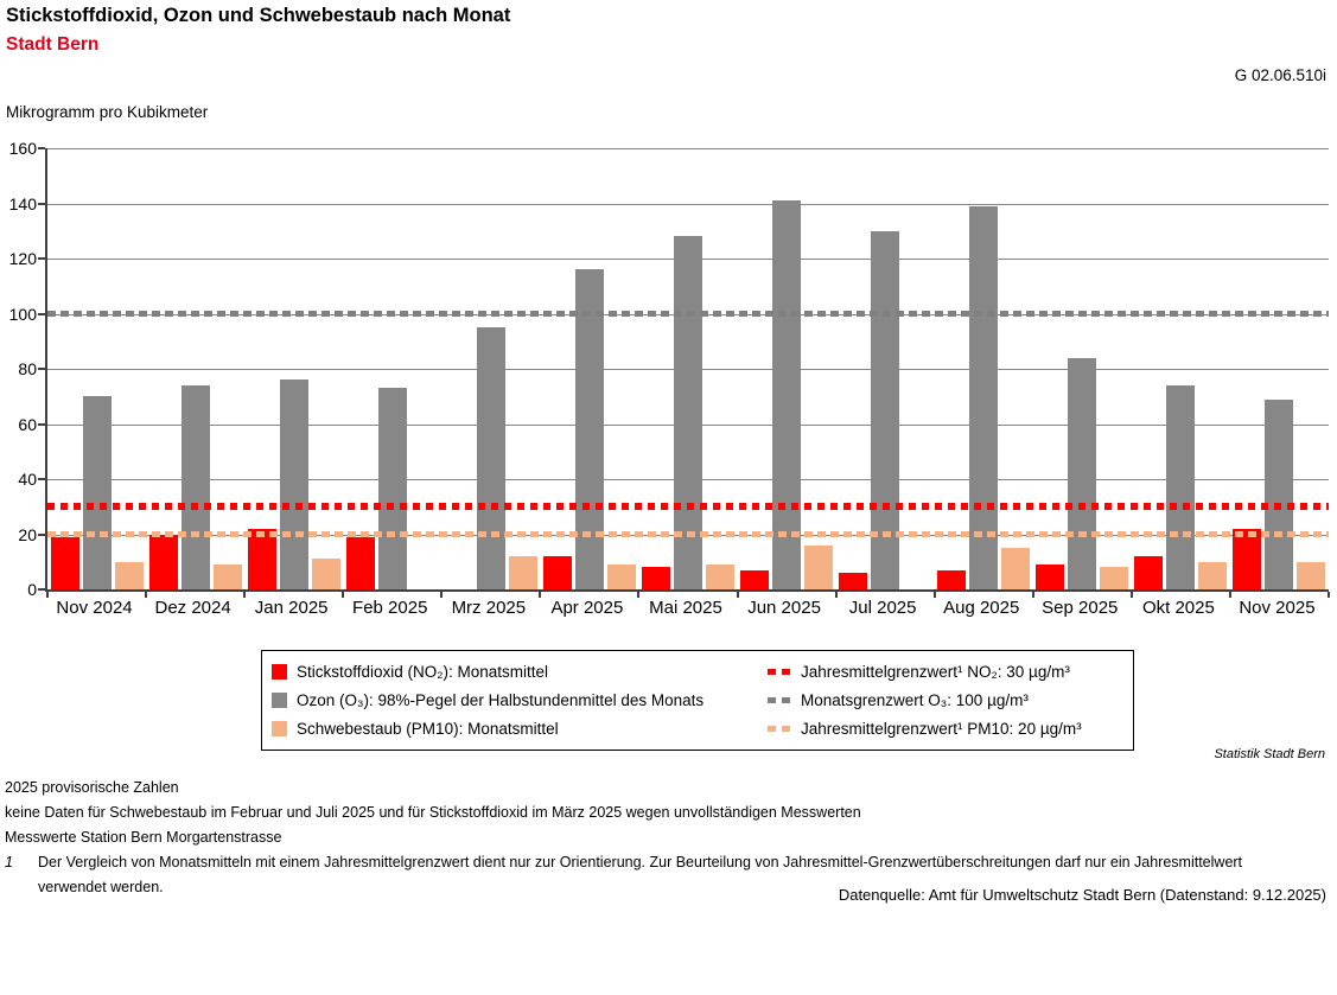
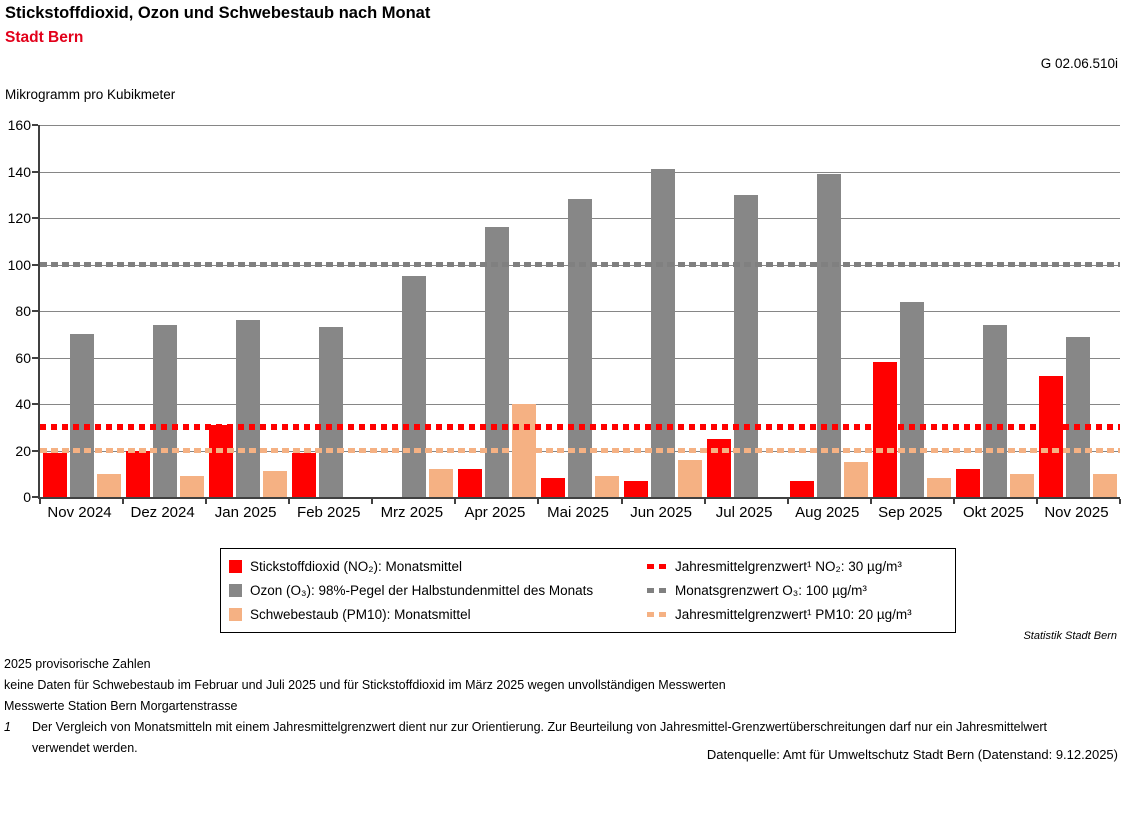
Stickstoffdioxid (NO₂): Monatsmittel/Jan 2025: 22 -> 31
Schwebestaub (PM10): Monatsmittel/Apr 2025: 9 -> 40
Stickstoffdioxid (NO₂): Monatsmittel/Jul 2025: 6 -> 25
Stickstoffdioxid (NO₂): Monatsmittel/Sep 2025: 9 -> 58
Stickstoffdioxid (NO₂): Monatsmittel/Nov 2025: 22 -> 52
